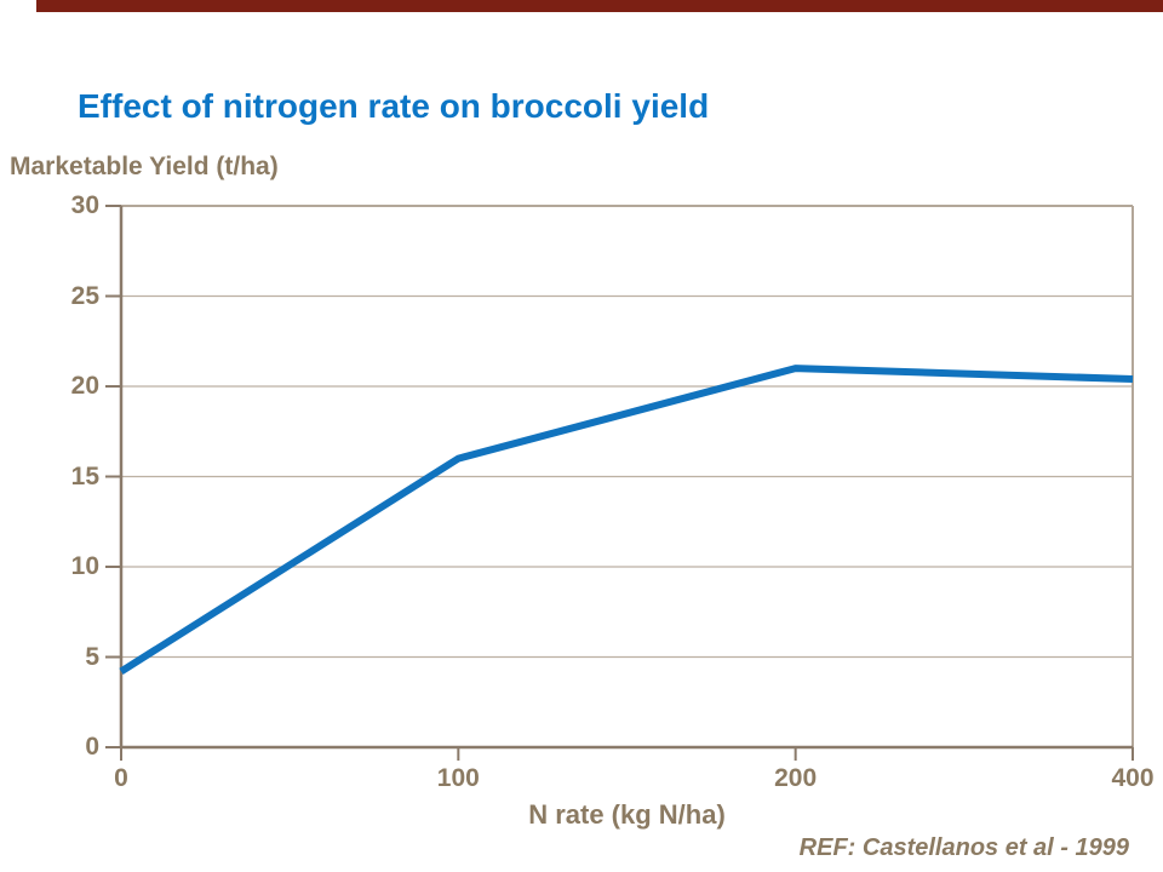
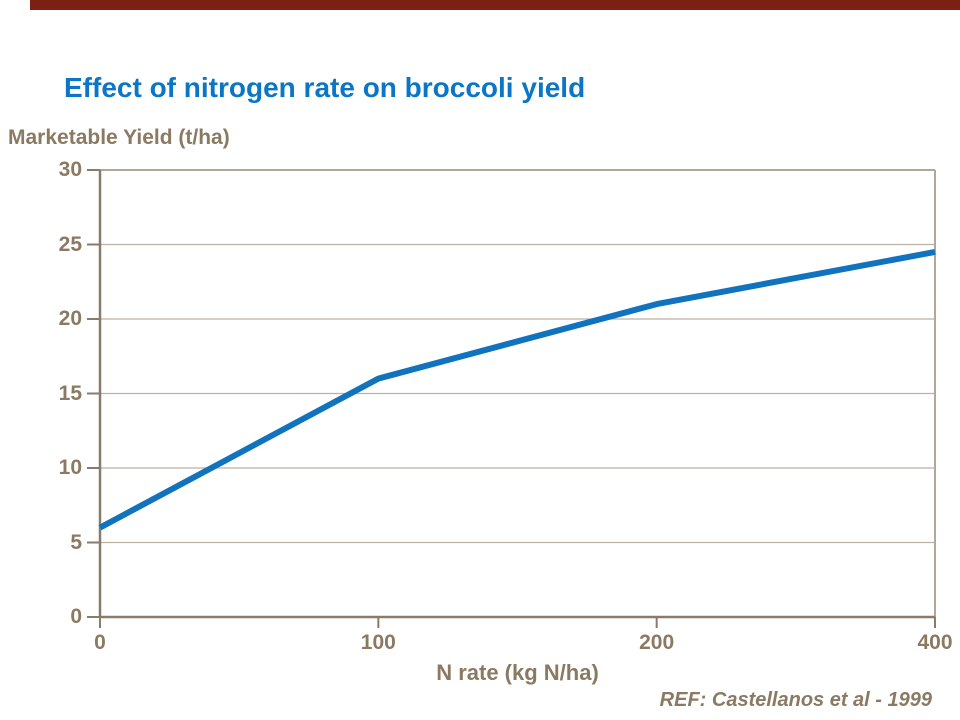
0: 4.2 -> 6.0
400: 20.4 -> 24.5
